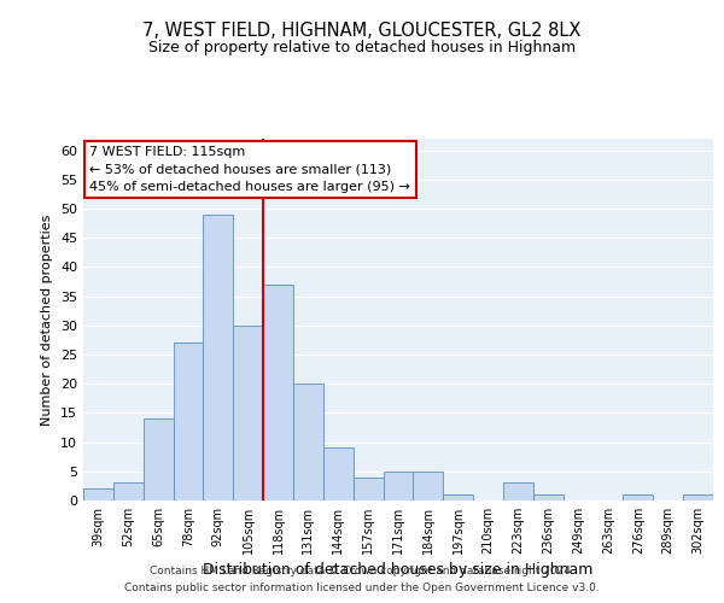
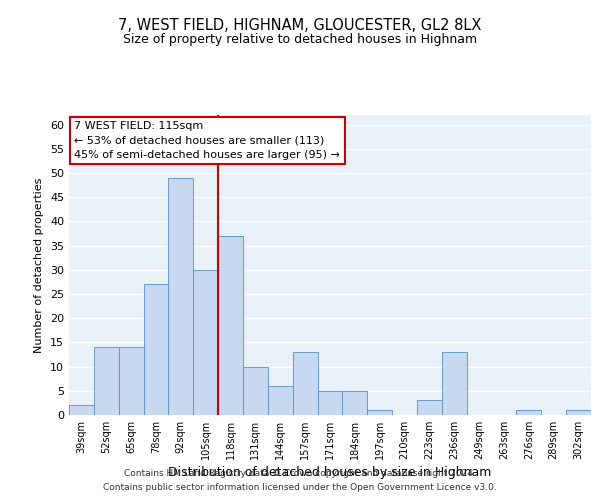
52sqm: 3 -> 14
131sqm: 20 -> 10
144sqm: 9 -> 6
157sqm: 4 -> 13
236sqm: 1 -> 13
